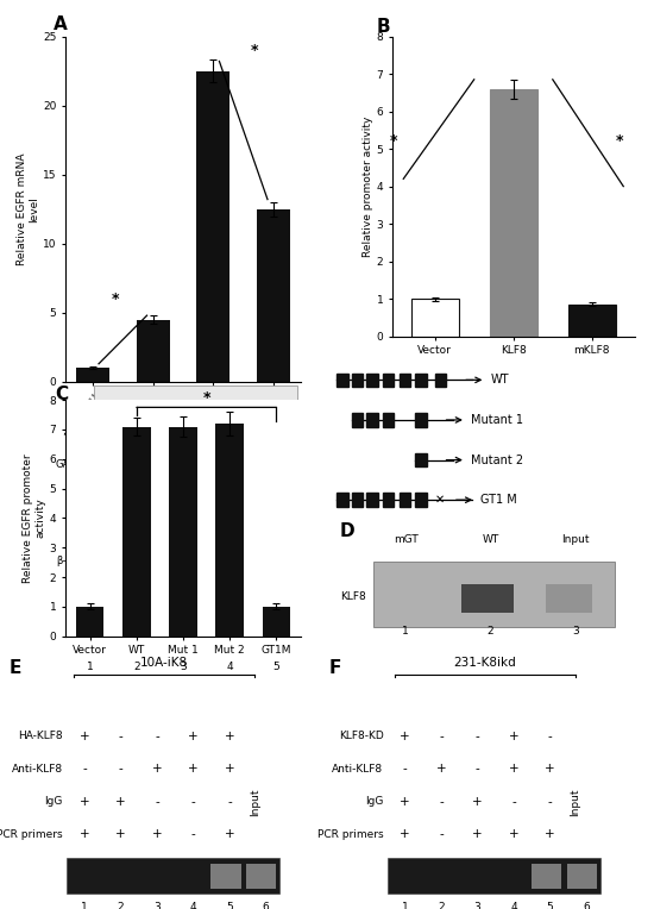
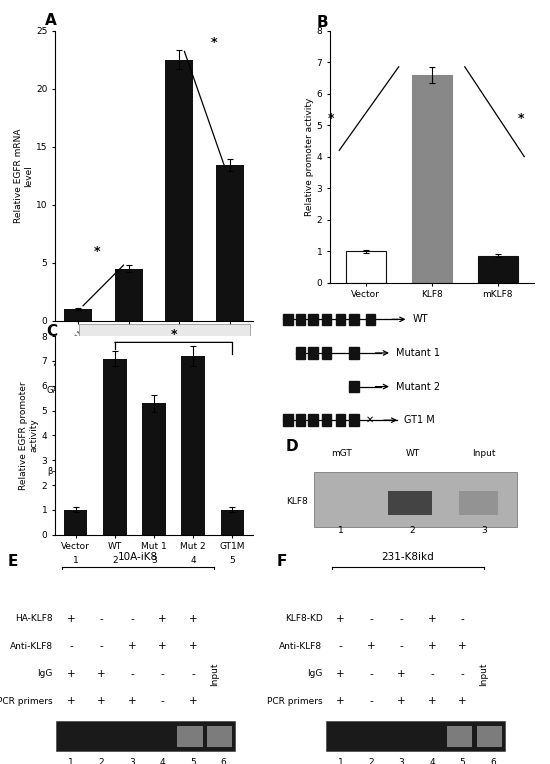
231-K8ikd/I: 12.5 -> 13.4
Mut 1: 7.1 -> 5.3
